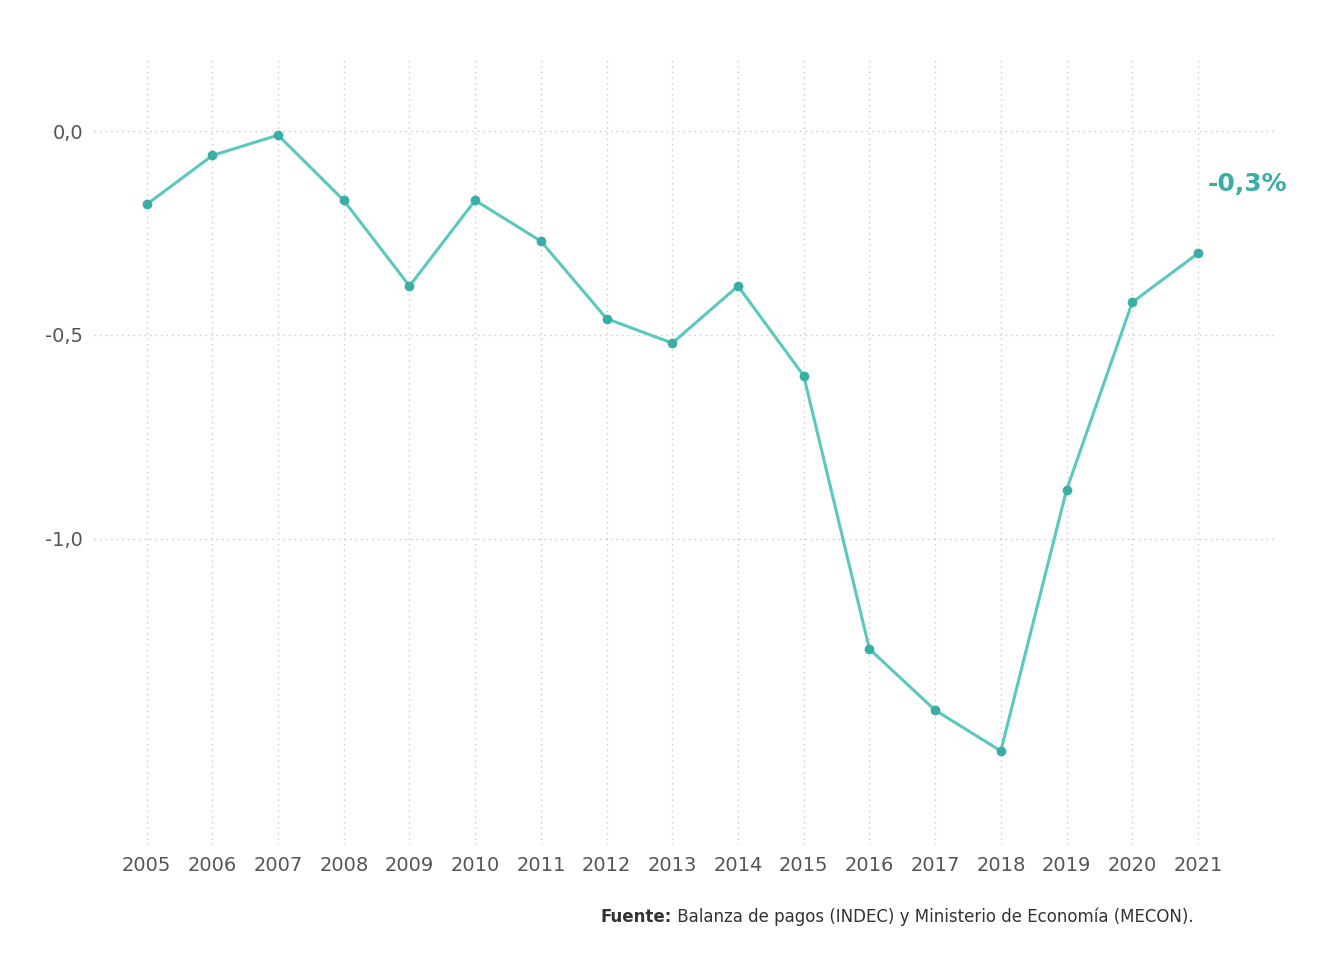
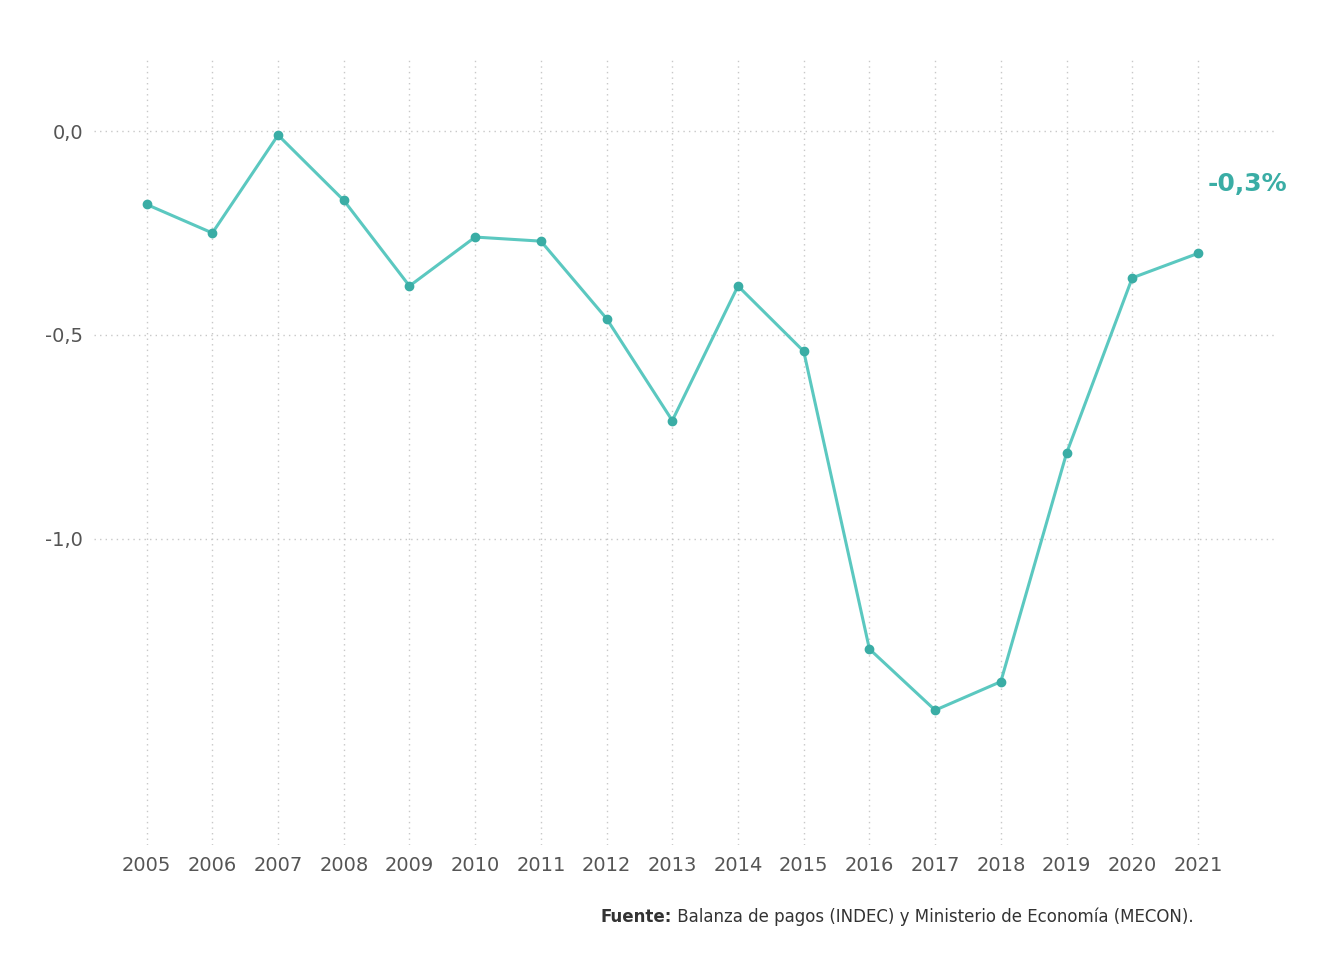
2006: -0,06 -> -0,25
2010: -0,17 -> -0,26
2013: -0,52 -> -0,71
2015: -0,60 -> -0,54
2018: -1,52 -> -1,35
2019: -0,88 -> -0,79
2020: -0,42 -> -0,36
